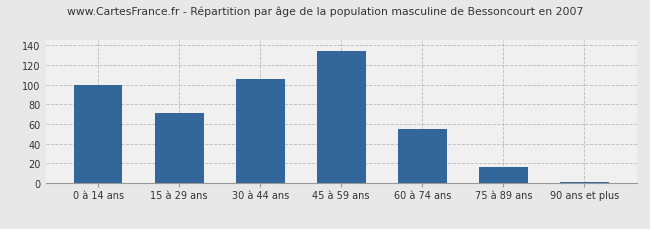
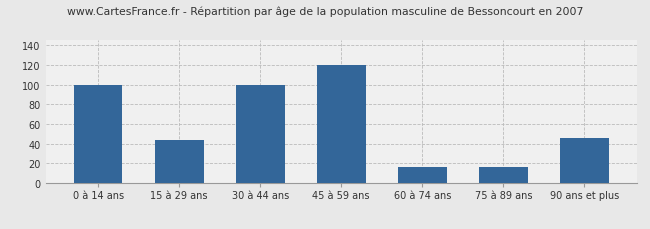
15 à 29 ans: 71 -> 44
30 à 44 ans: 106 -> 100
45 à 59 ans: 134 -> 120
60 à 74 ans: 55 -> 16
90 ans et plus: 1 -> 46
